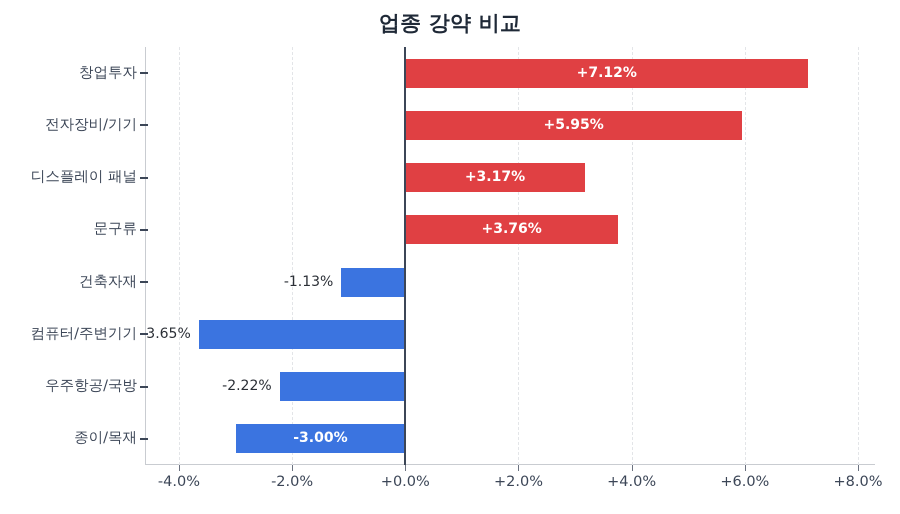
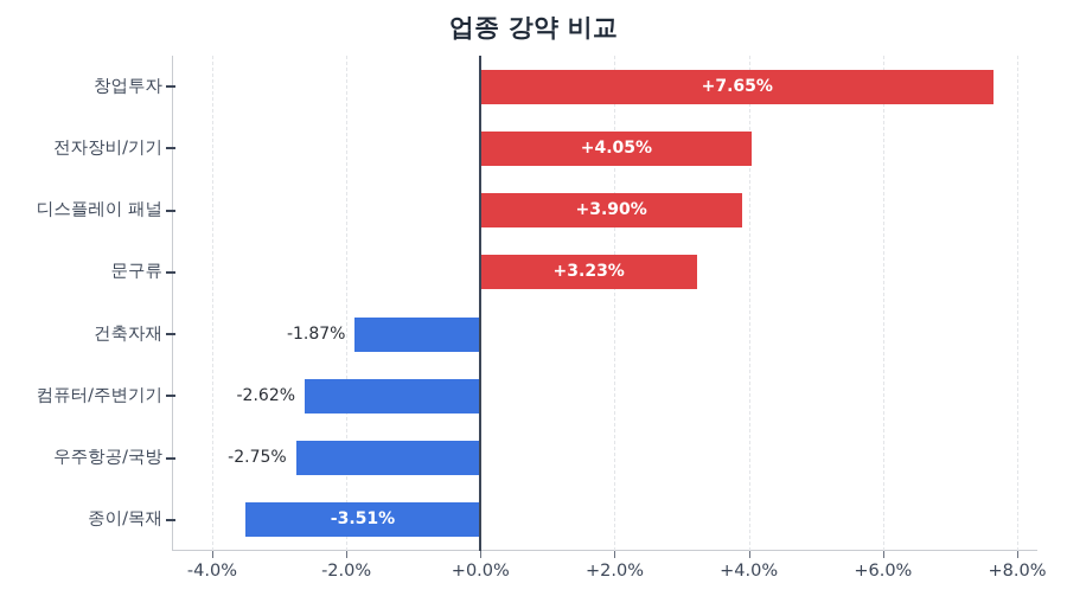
창업투자: +7.12% -> +7.65%
전자장비/기기: +5.95% -> +4.05%
디스플레이 패널: +3.17% -> +3.90%
문구류: +3.76% -> +3.23%
건축자재: -1.13% -> -1.87%
컴퓨터/주변기기: -3.65% -> -2.62%
우주항공/국방: -2.22% -> -2.75%
종이/목재: -3.00% -> -3.51%
